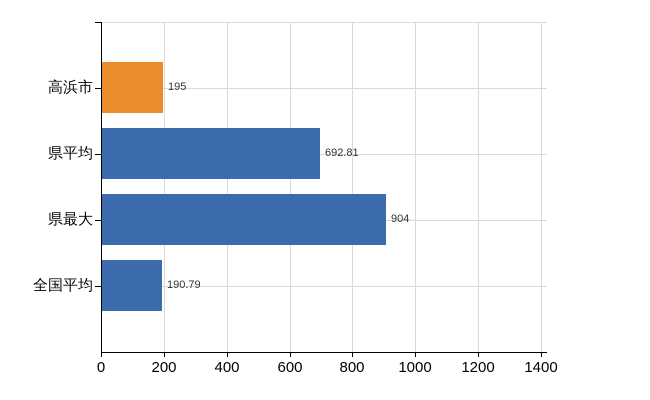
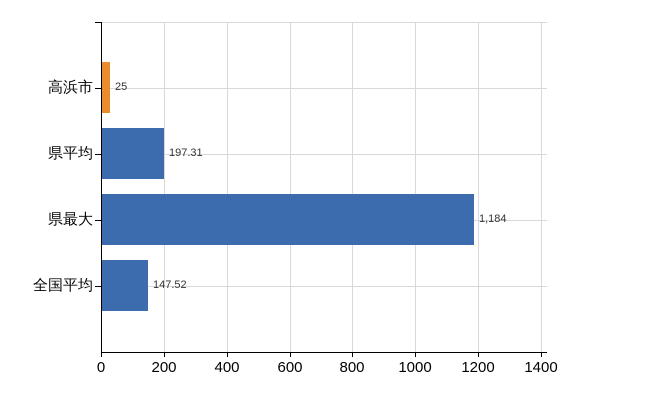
高浜市: 195 -> 25
県平均: 692.81 -> 197.31
県最大: 904 -> 1,184
全国平均: 190.79 -> 147.52
